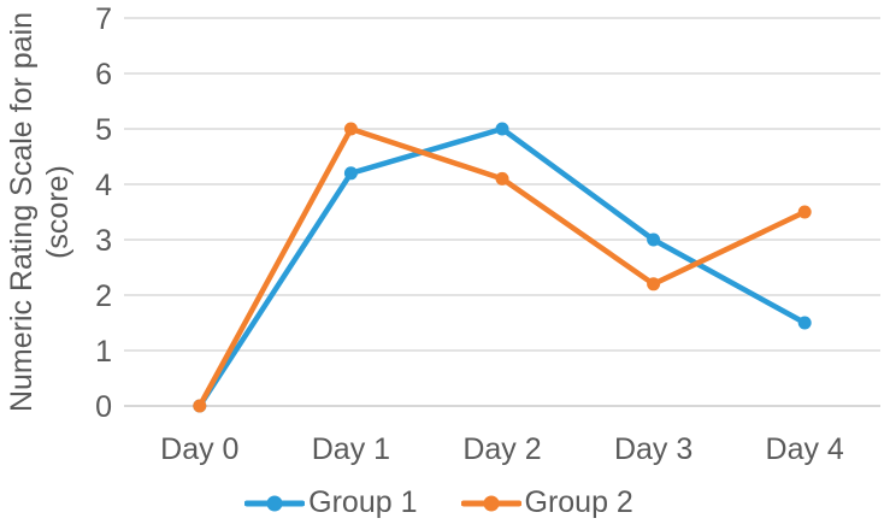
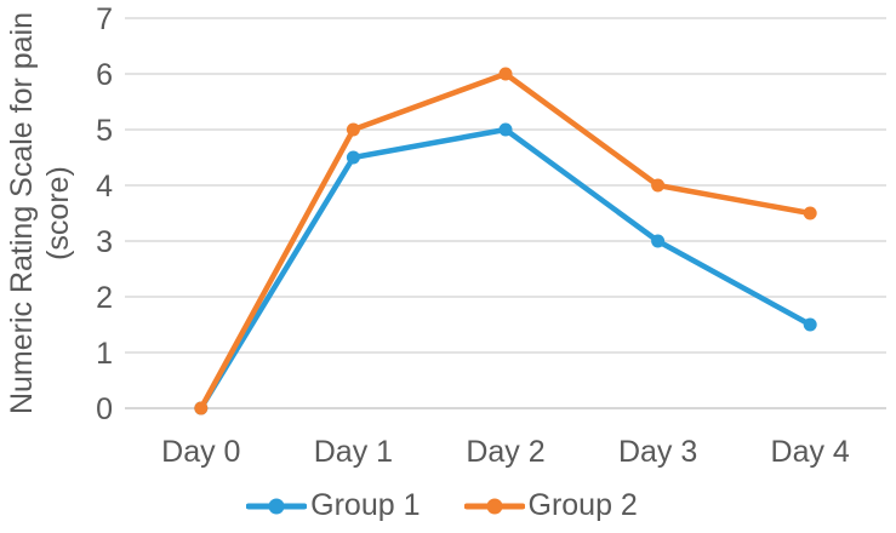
Group 1/Day 1: 4.2 -> 4.5
Group 2/Day 2: 4.1 -> 6.0
Group 2/Day 3: 2.2 -> 4.0
